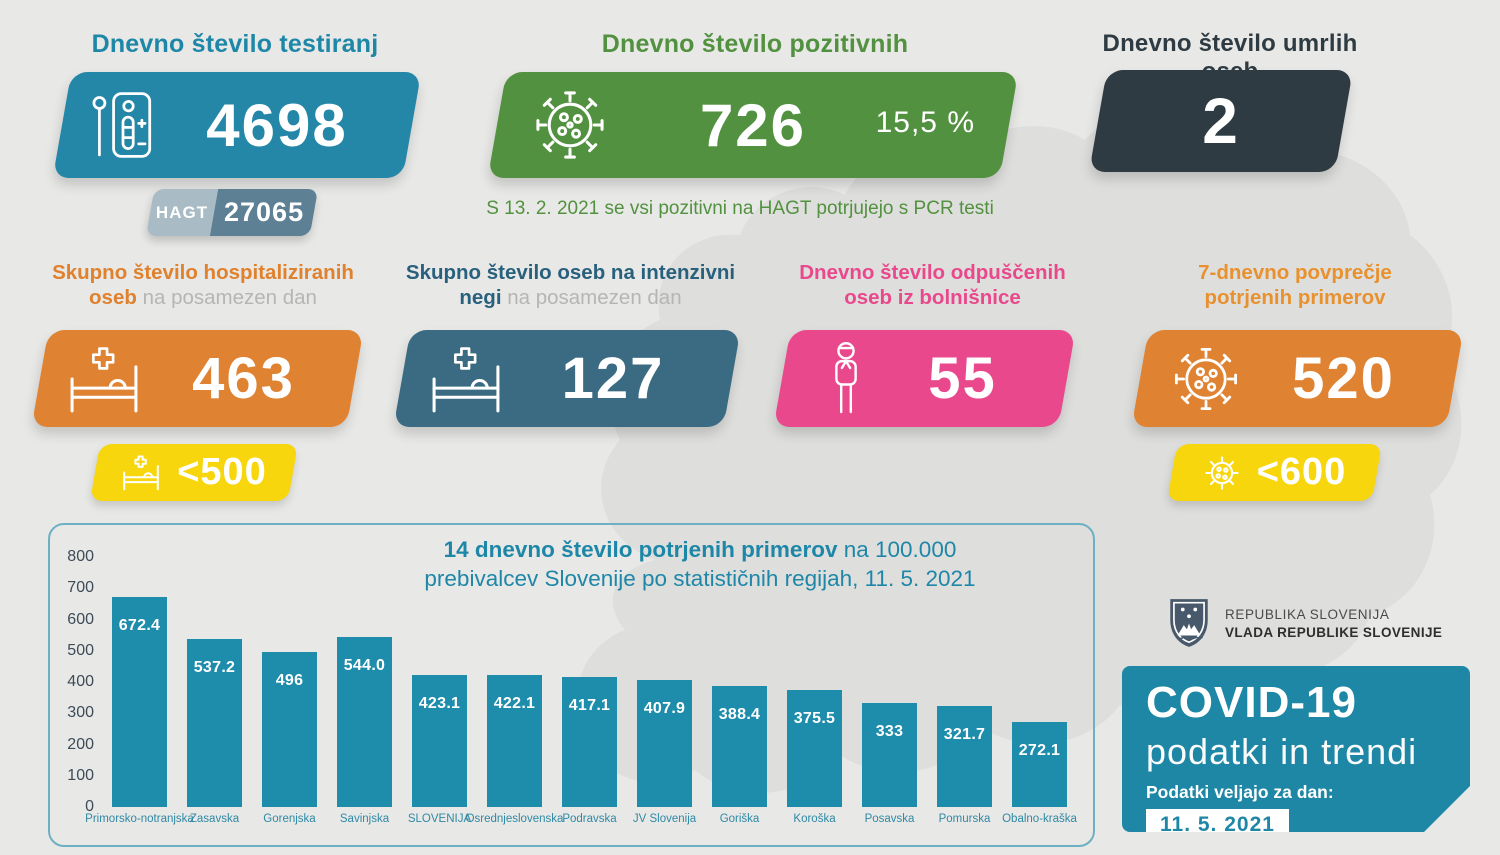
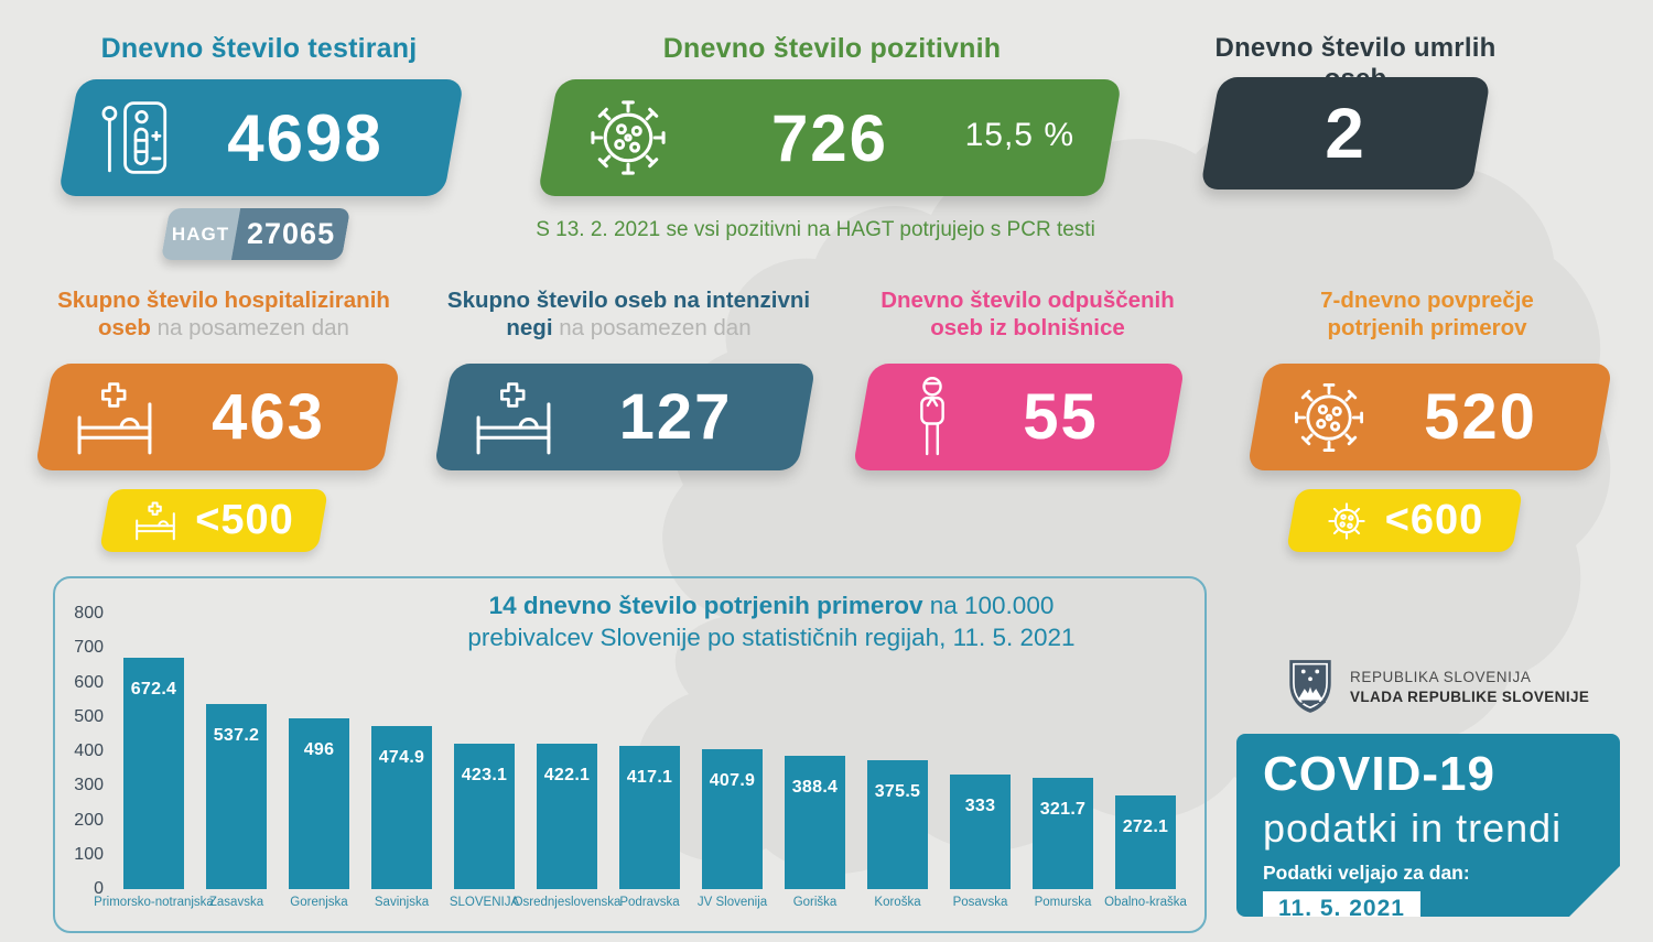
Savinjska: 544.0 -> 474.9
